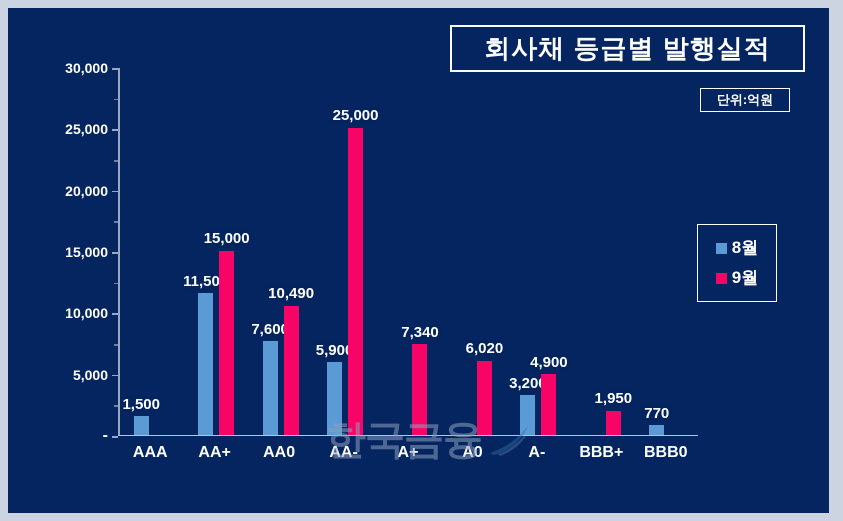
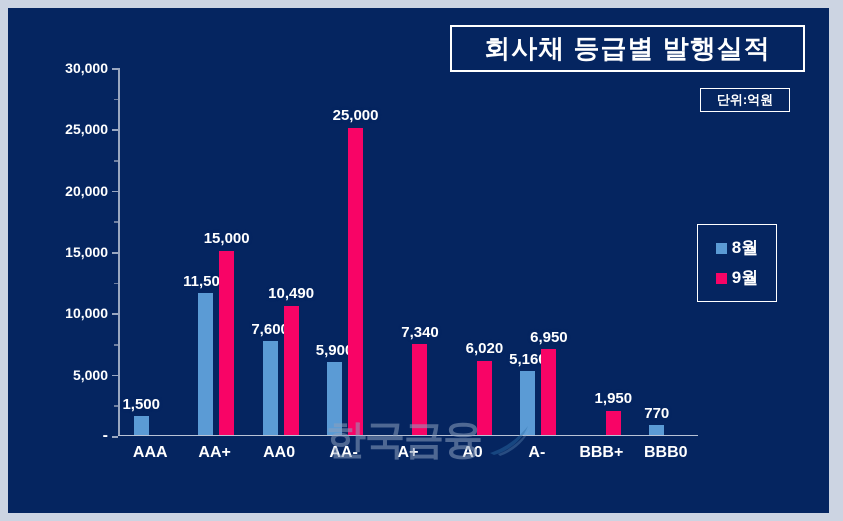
8월/A-: 3,200 -> 5,160
9월/A-: 4,900 -> 6,950
